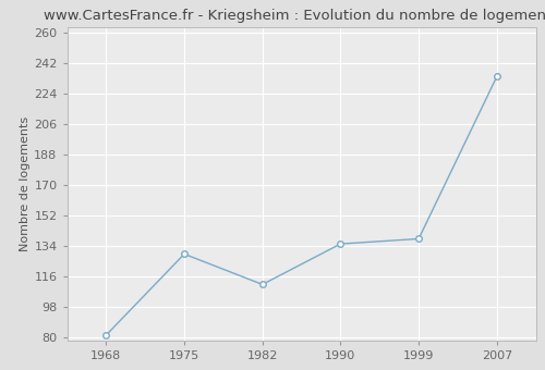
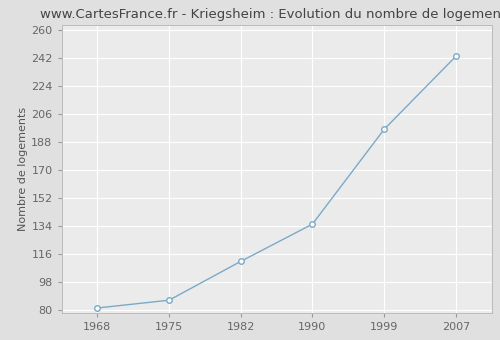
1975: 129 -> 86
1999: 138 -> 196
2007: 234 -> 243
